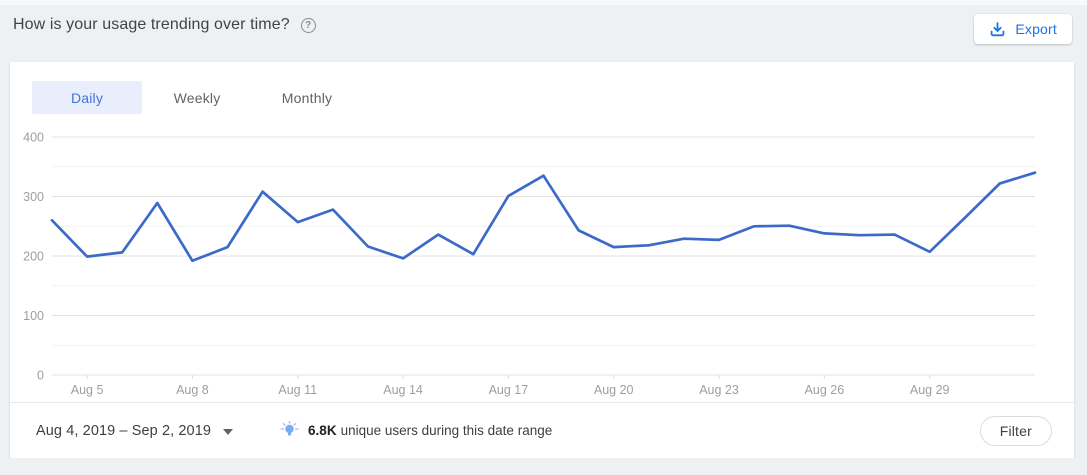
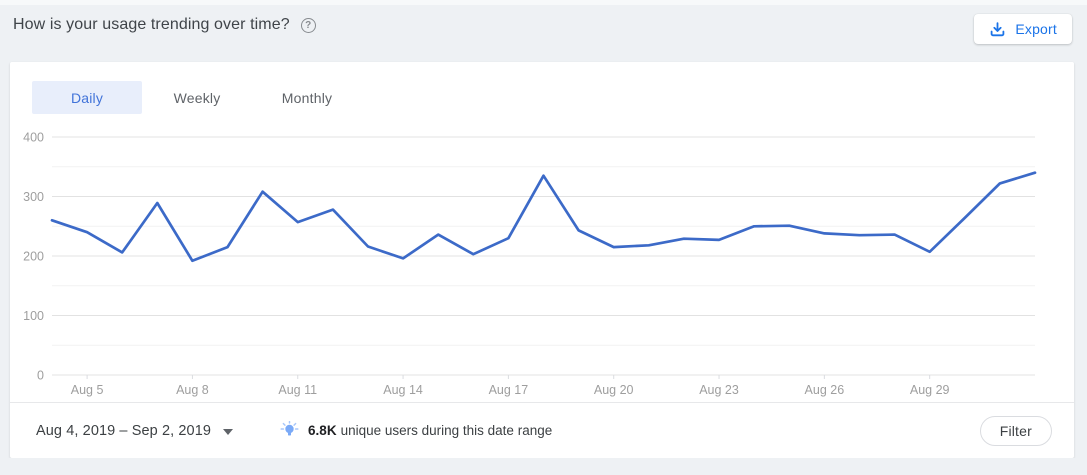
Aug 5: 200 -> 240
Aug 17: 300 -> 230
